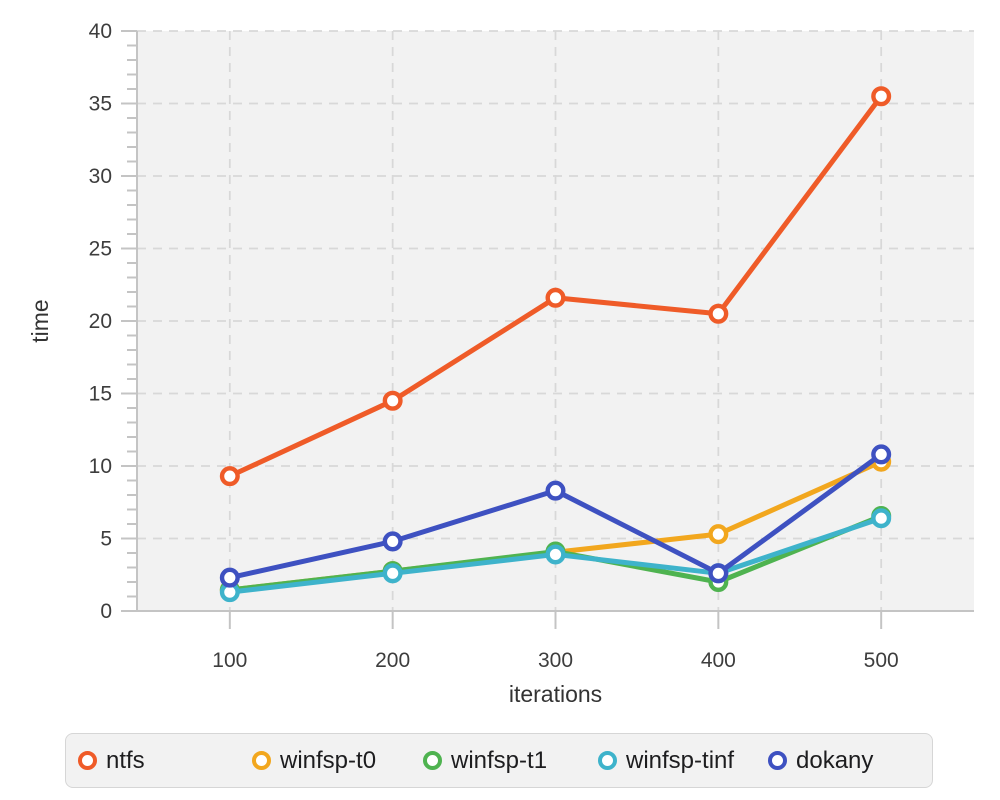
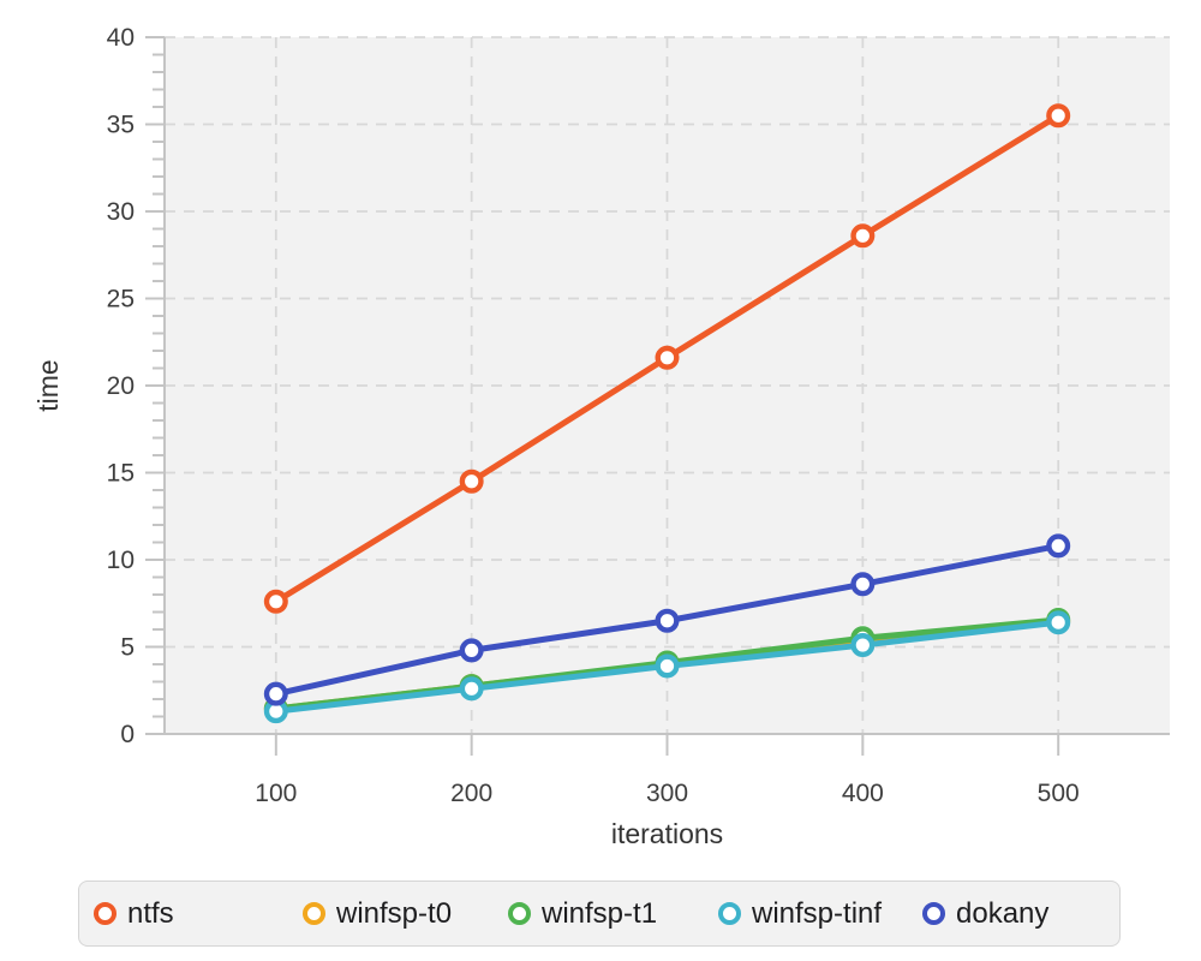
ntfs/100: 9.3 -> 7.6
dokany/300: 8.3 -> 6.5
ntfs/400: 20.5 -> 28.6
winfsp-t1/400: 2.0 -> 5.5
winfsp-tinf/400: 2.6 -> 5.1
dokany/400: 2.6 -> 8.6
winfsp-t0/500: 10.3 -> 6.5
